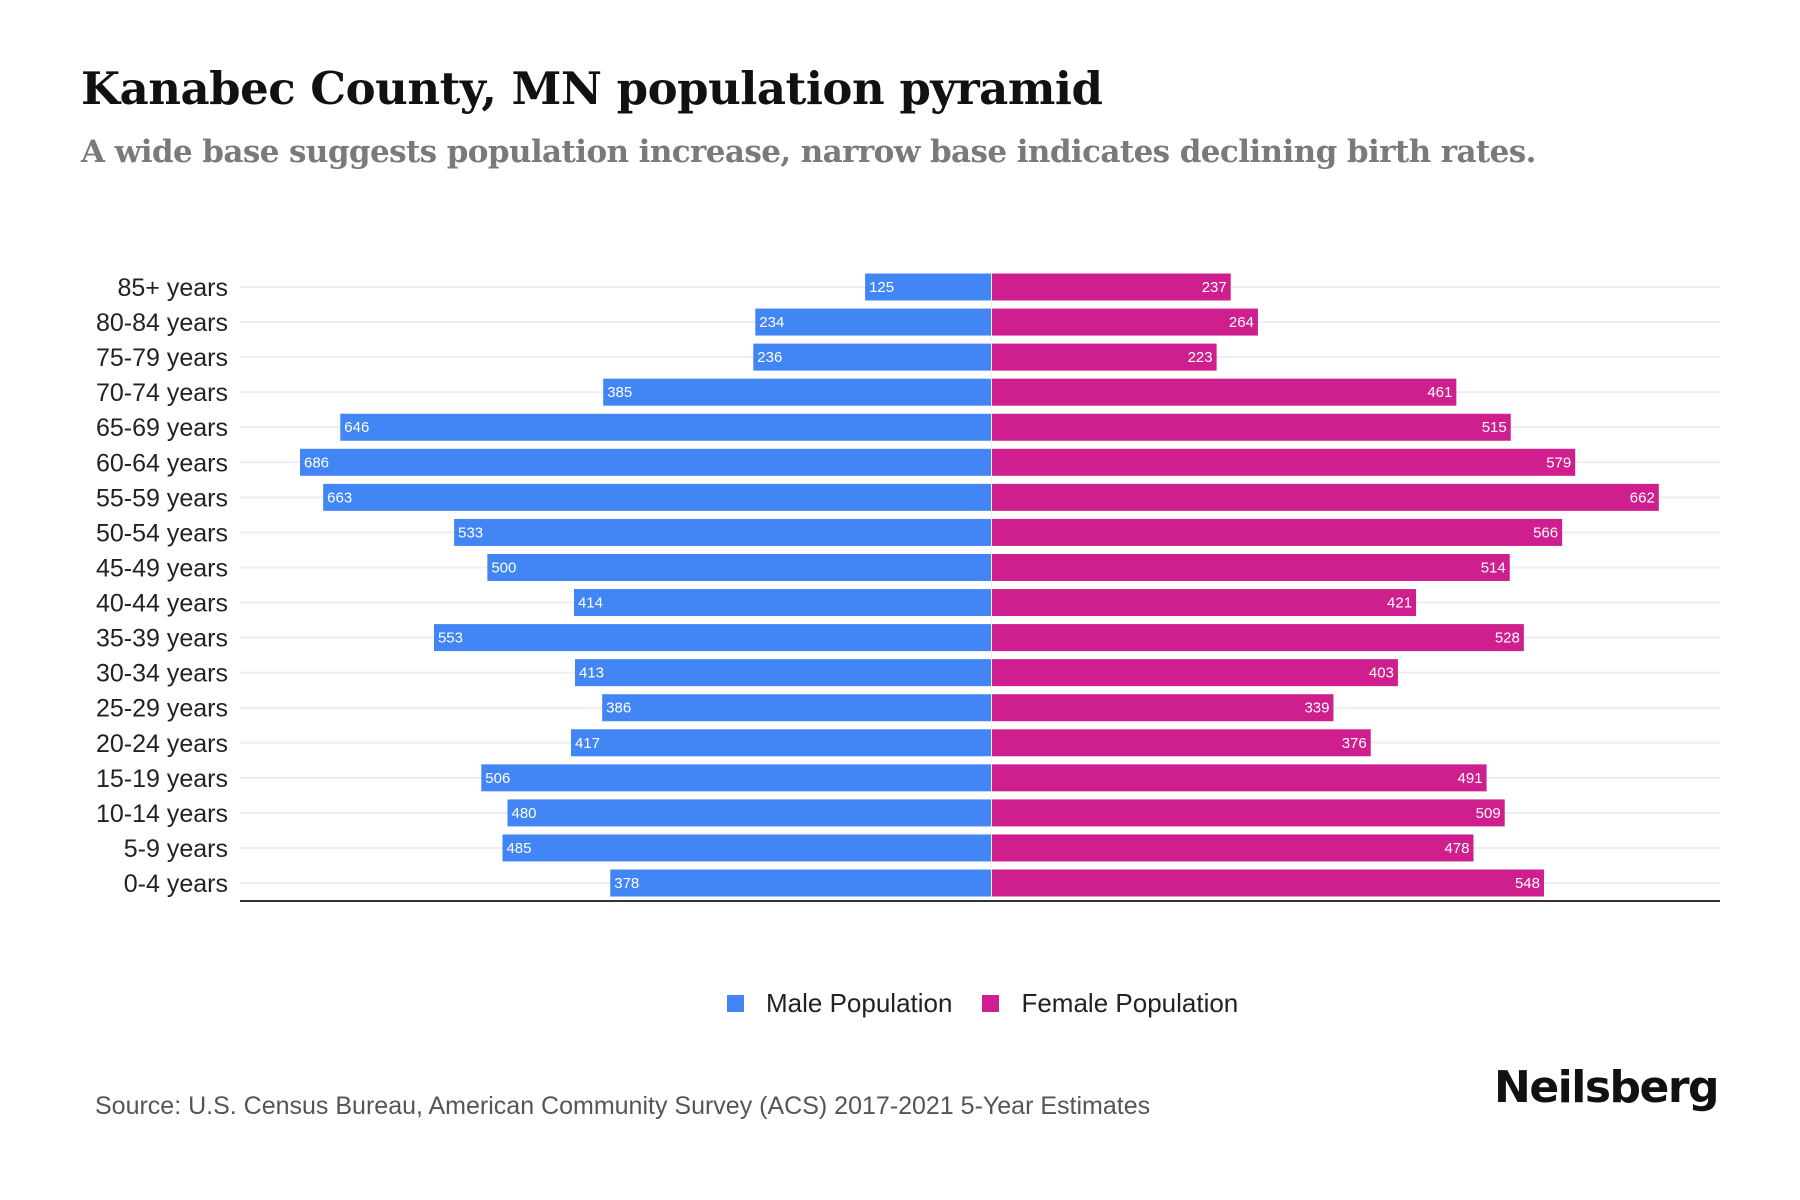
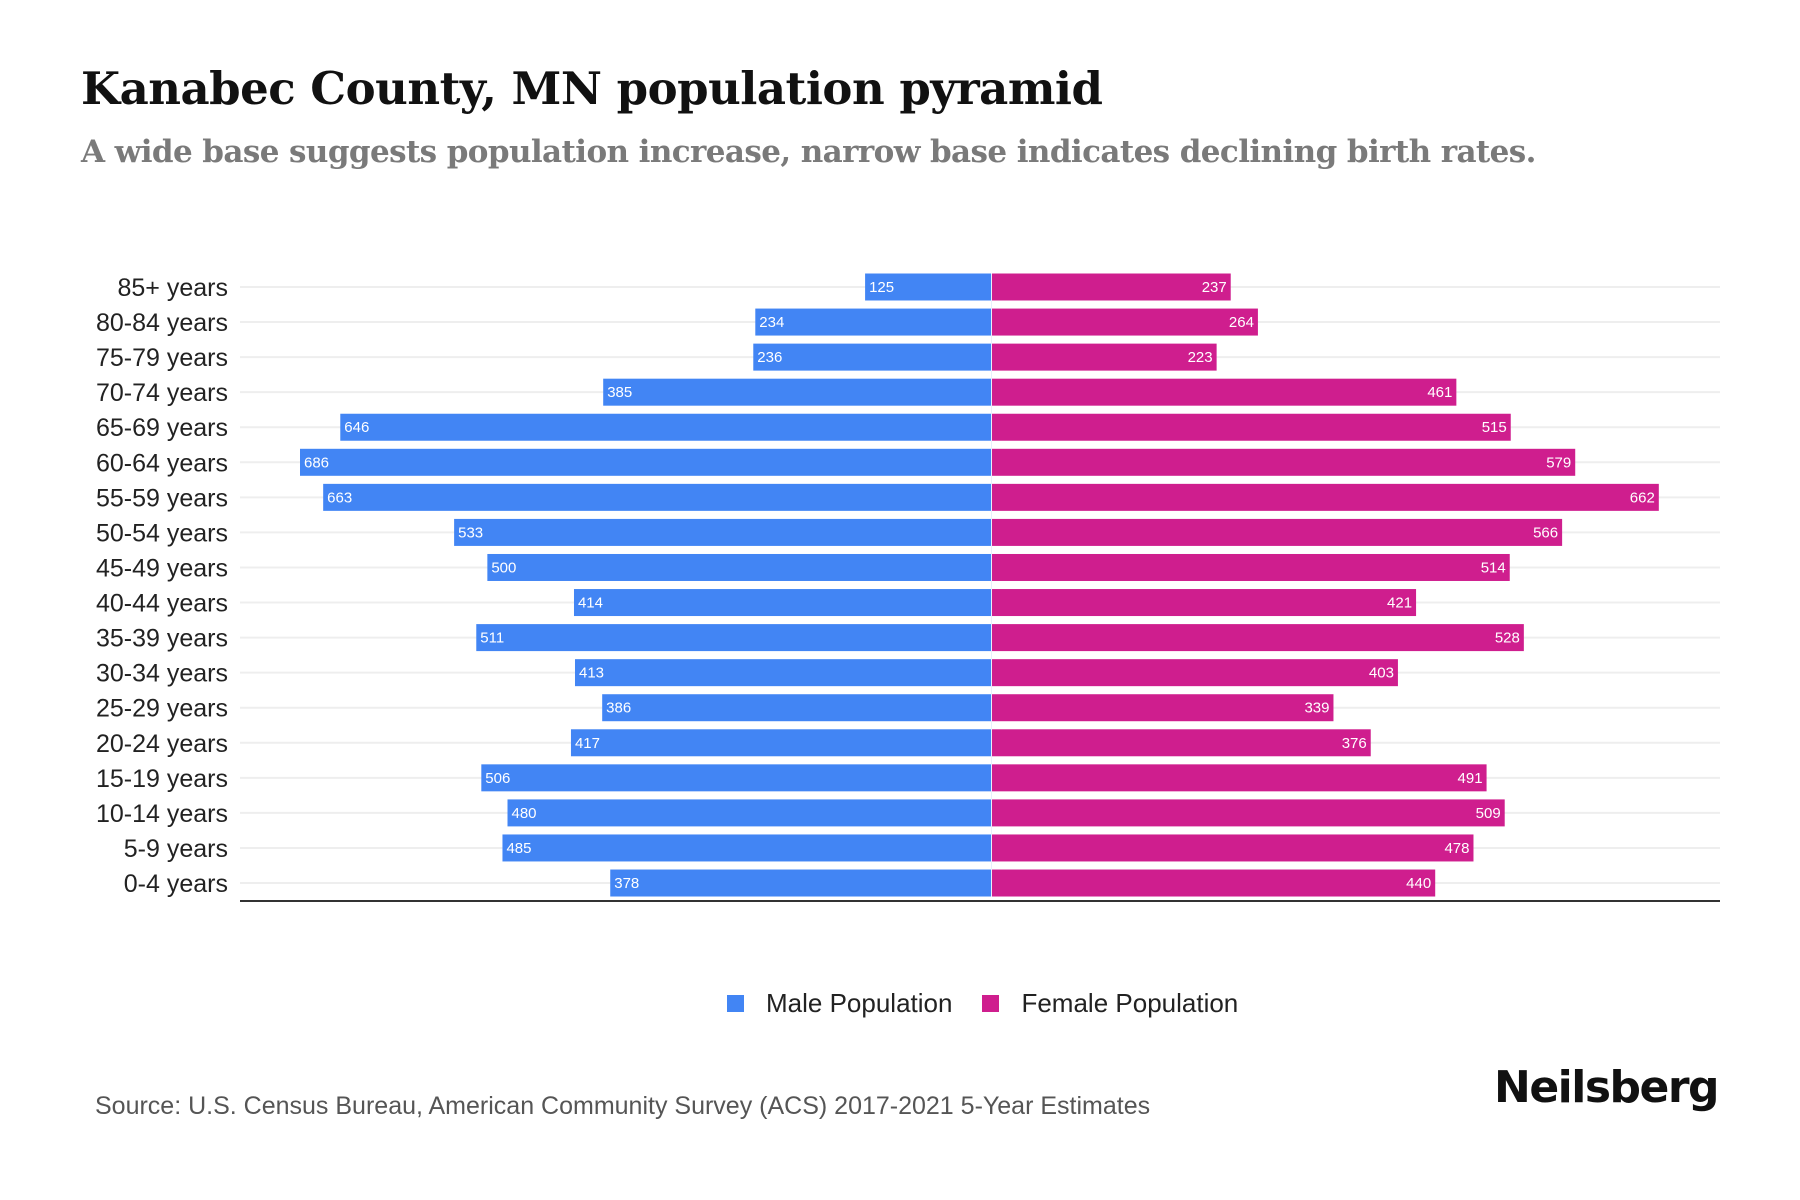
Male Population/35-39 years: 553 -> 511
Female Population/0-4 years: 548 -> 440
